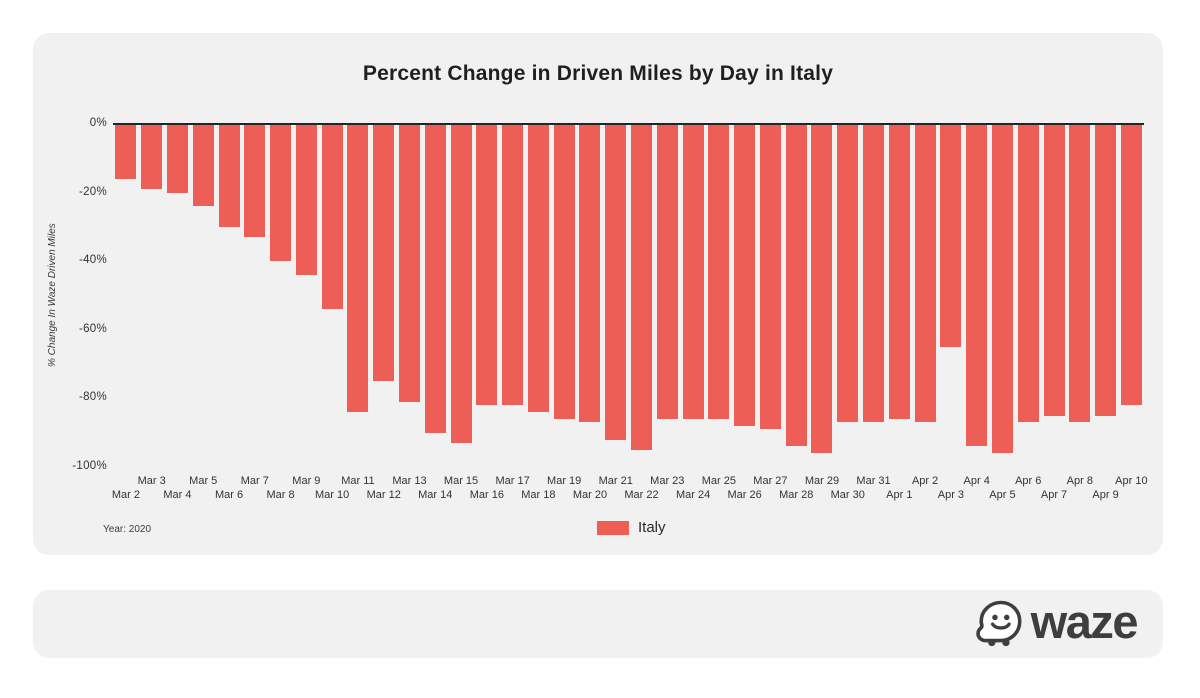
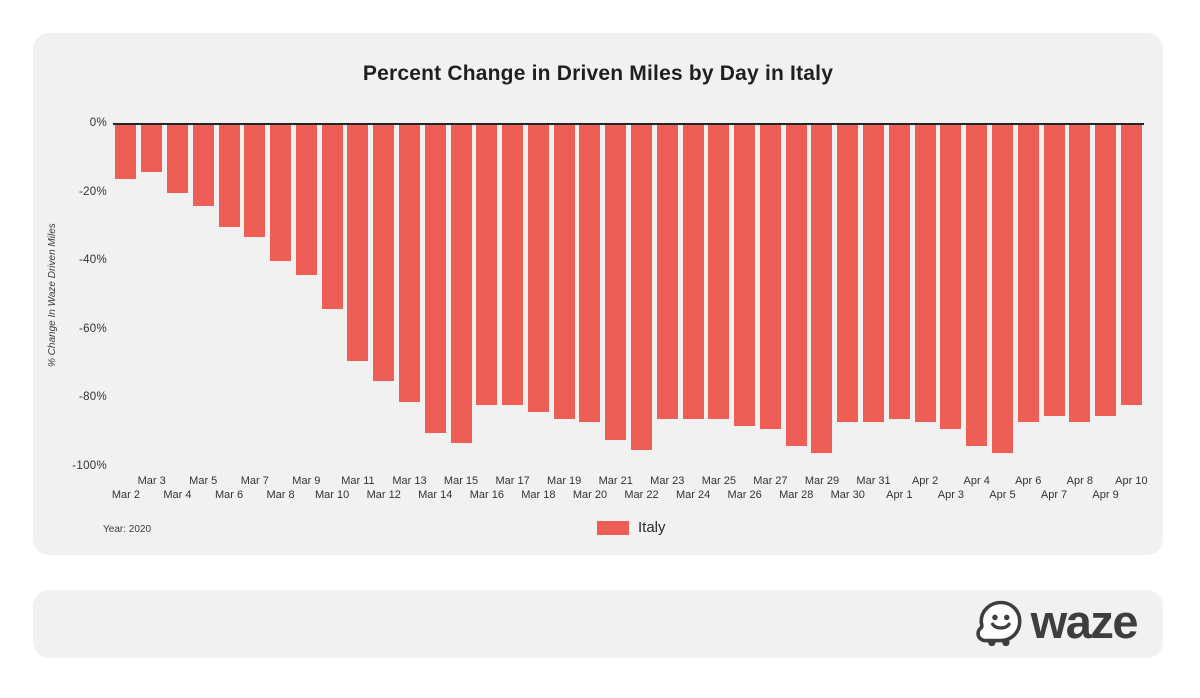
Mar 3: -19% -> -14%
Mar 11: -84% -> -69%
Apr 3: -65% -> -89%
